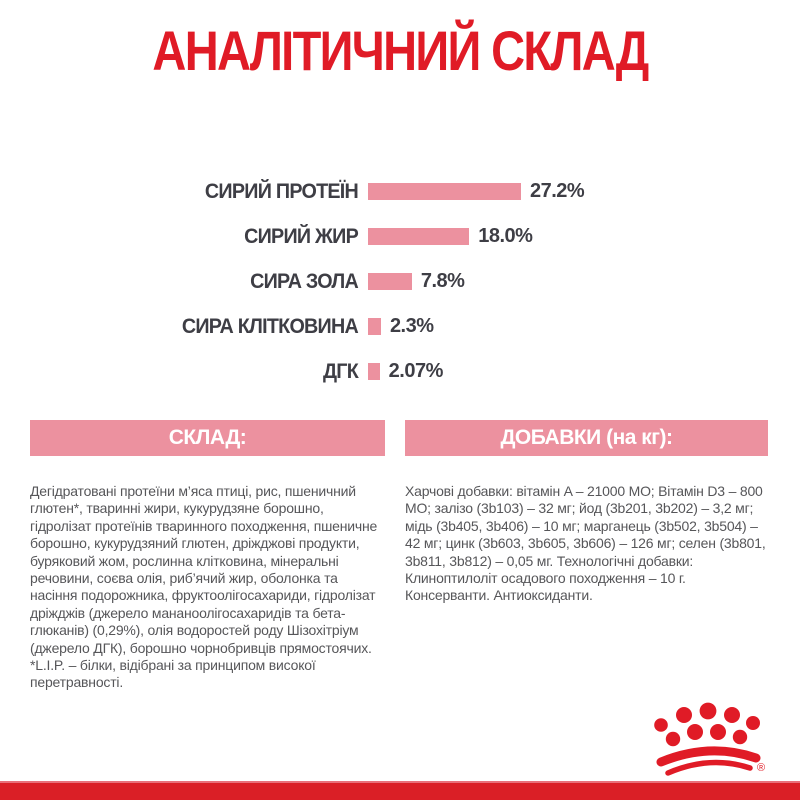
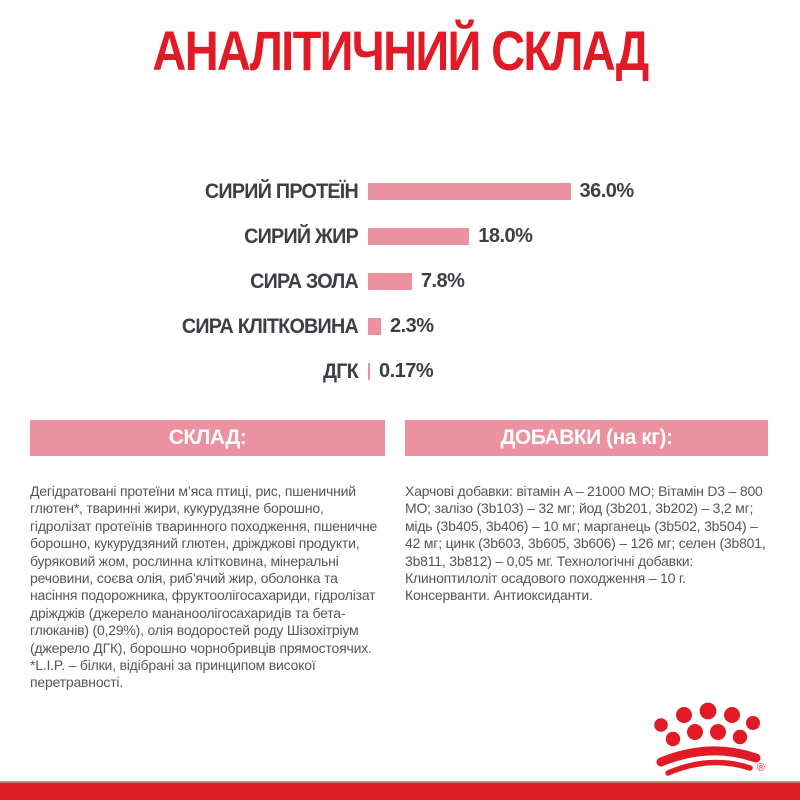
СИРИЙ ПРОТЕЇН: 27.2% -> 36.0%
ДГК: 2.07% -> 0.17%
